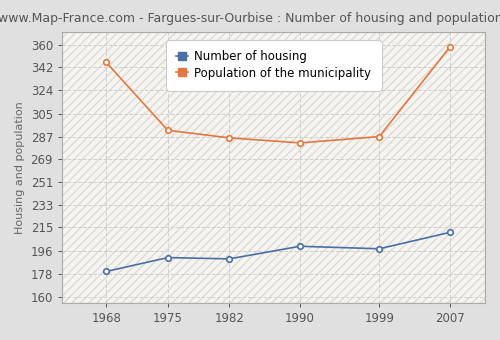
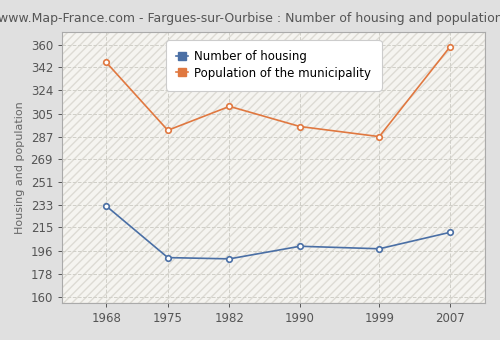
Number of housing/1968: 180 -> 232
Population of the municipality/1982: 286 -> 311
Population of the municipality/1990: 282 -> 295
